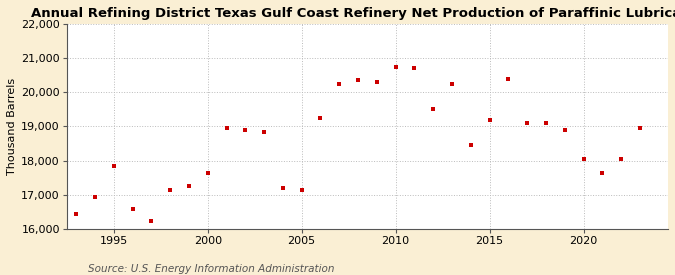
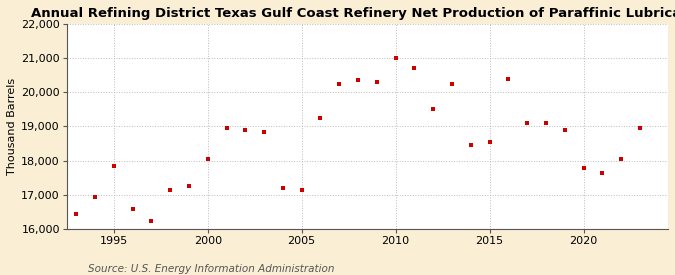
2000: 17,650 -> 18,050
2010: 20,750 -> 21,000
2015: 19,200 -> 18,550
2020: 18,050 -> 17,800
